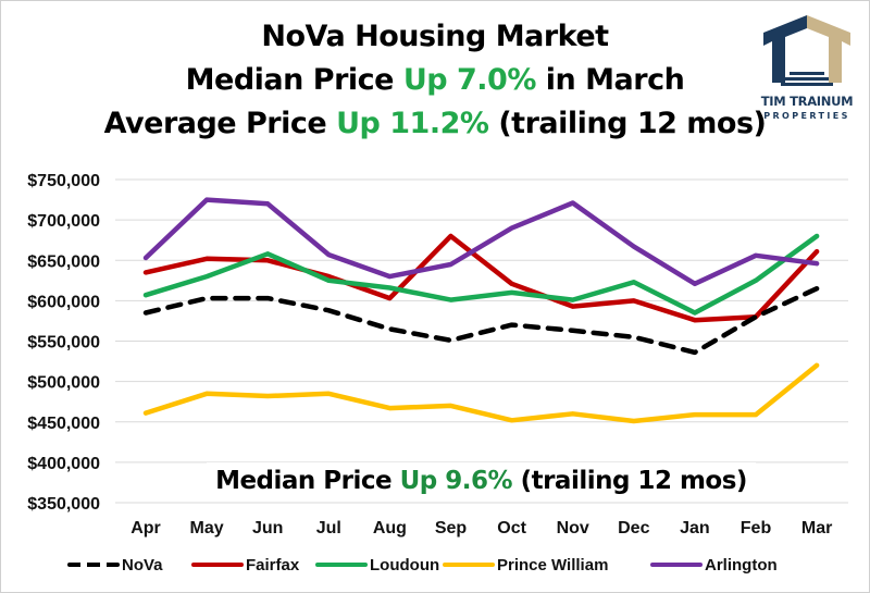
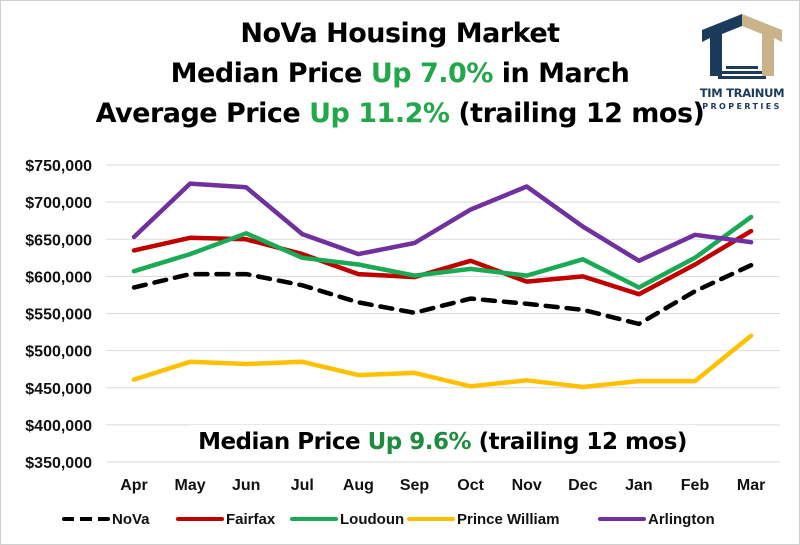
Fairfax/Sep: $680000 -> $600000
Fairfax/Feb: $580000 -> $620000
